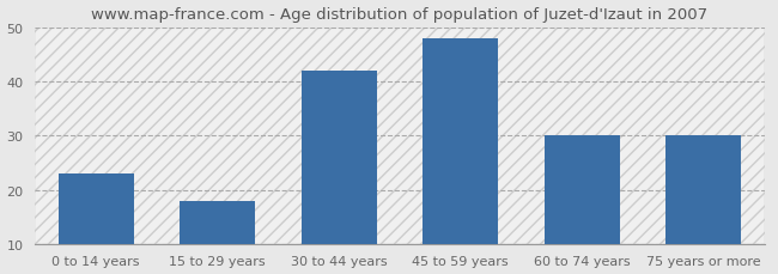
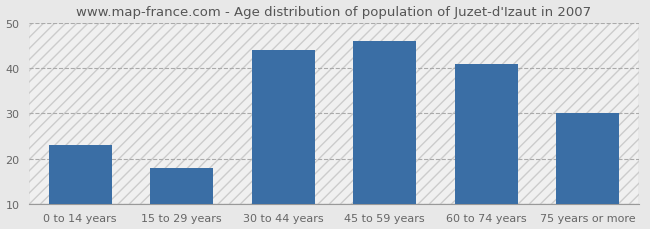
30 to 44 years: 42 -> 44
45 to 59 years: 48 -> 46
60 to 74 years: 30 -> 41
